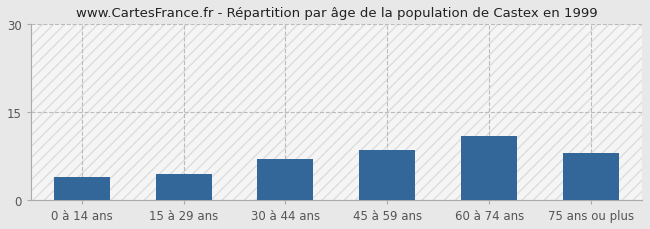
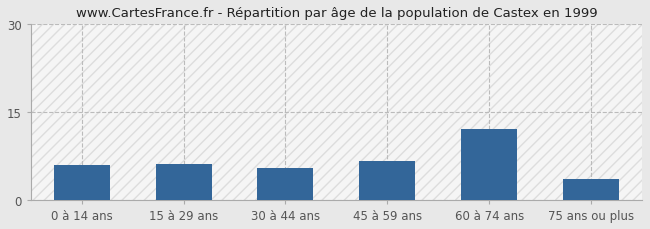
0 à 14 ans: 4.0 -> 6.0
15 à 29 ans: 4.5 -> 6.2
30 à 44 ans: 7.0 -> 5.4
45 à 59 ans: 8.5 -> 6.6
60 à 74 ans: 11.0 -> 12.2
75 ans ou plus: 8.0 -> 3.6
